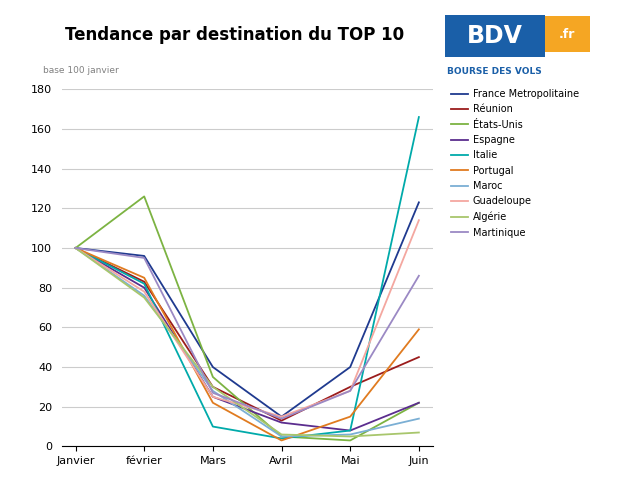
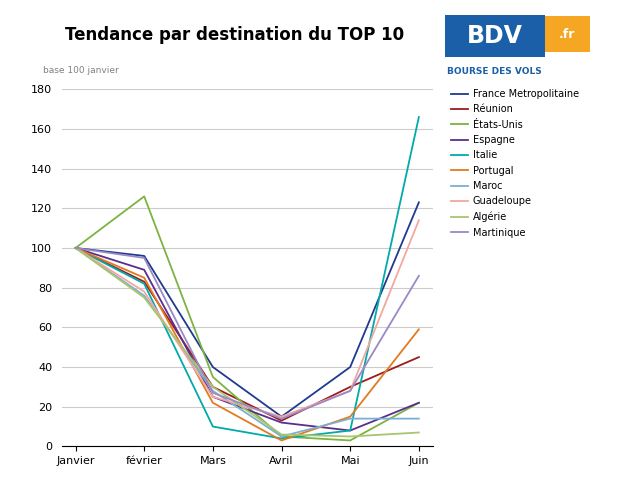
Espagne/février: 80 -> 89
Maroc/Mai: 6 -> 14
